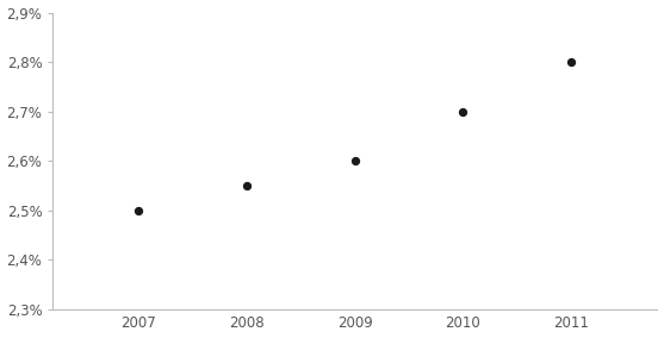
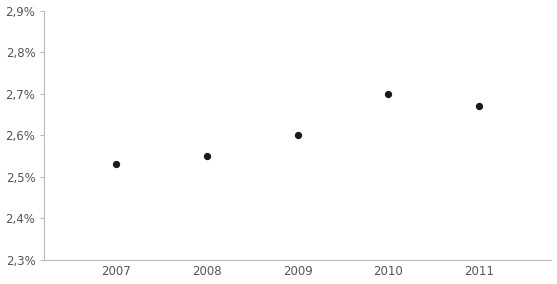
2007: 2,50% -> 2,53%
2011: 2,80% -> 2,67%
